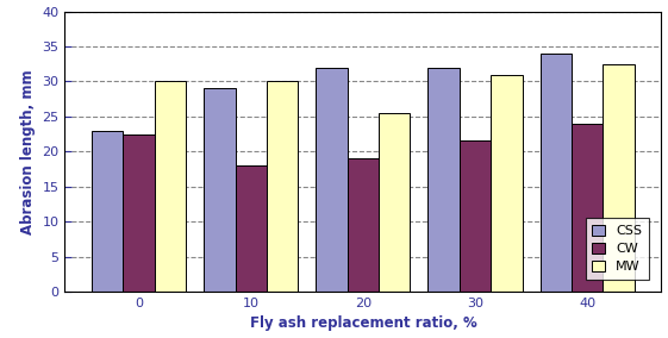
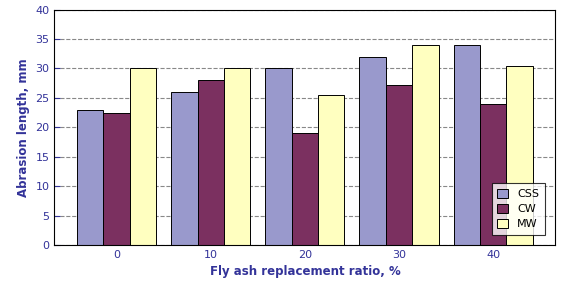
CSS/10: 29 -> 26
CW/10: 18.0 -> 28.0
CSS/20: 32 -> 30
CW/30: 21.5 -> 27.2
MW/30: 31.0 -> 34.0
MW/40: 32.5 -> 30.4
